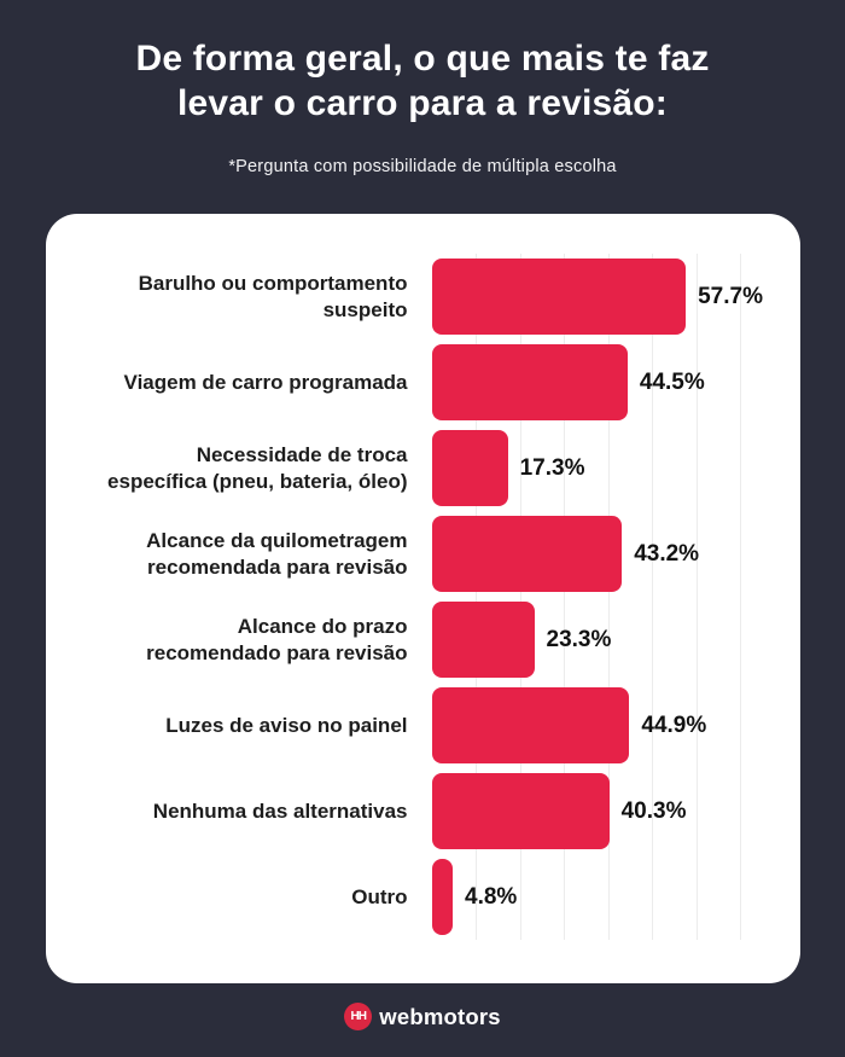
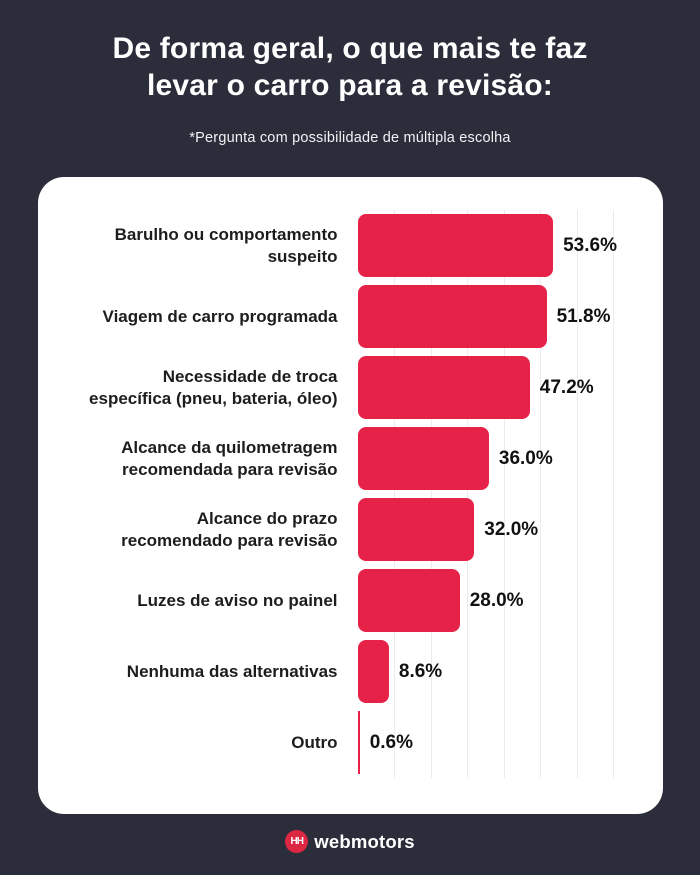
Barulho ou comportamento suspeito: 57.7% -> 53.6%
Viagem de carro programada: 44.5% -> 51.8%
Necessidade de troca específica (pneu, bateria, óleo): 17.3% -> 47.2%
Alcance da quilometragem recomendada para revisão: 43.2% -> 36.0%
Alcance do prazo recomendado para revisão: 23.3% -> 32.0%
Luzes de aviso no painel: 44.9% -> 28.0%
Nenhuma das alternativas: 40.3% -> 8.6%
Outro: 4.8% -> 0.6%
